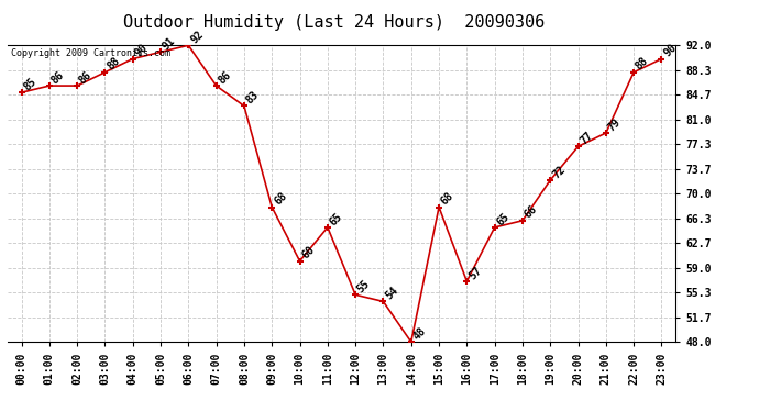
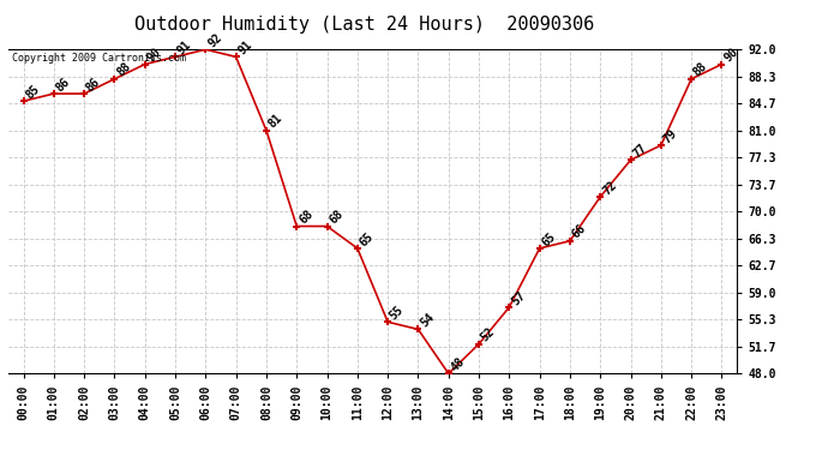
07:00: 86 -> 91
08:00: 83 -> 81
10:00: 60 -> 68
15:00: 68 -> 52
